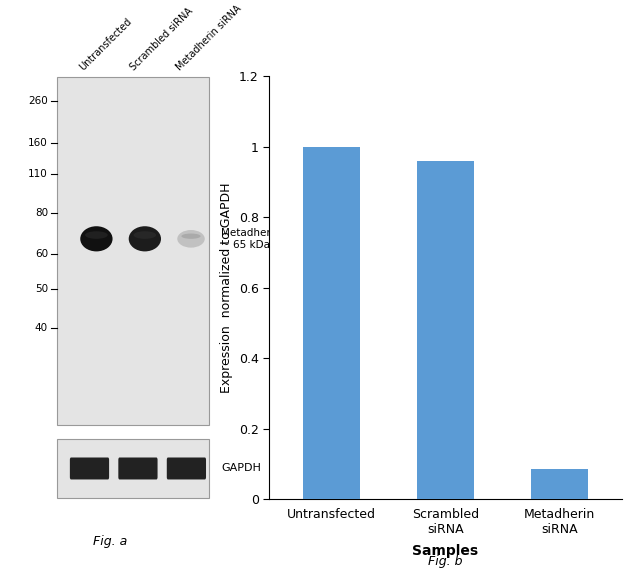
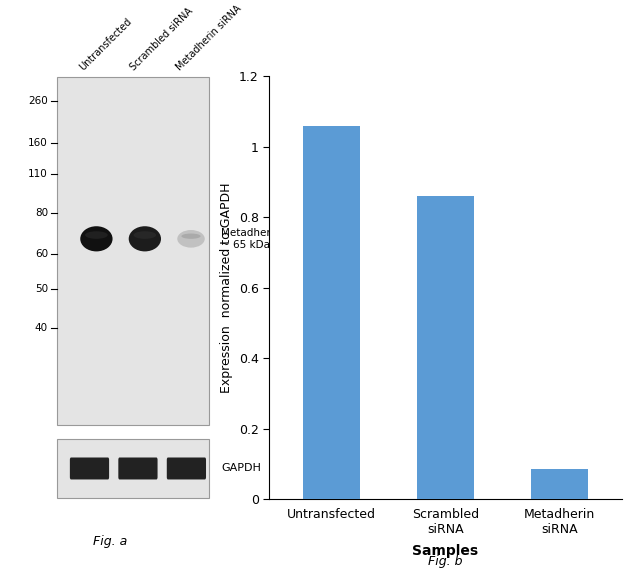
Untransfected: 1.000 -> 1.060
Scrambled siRNA: 0.960 -> 0.860
